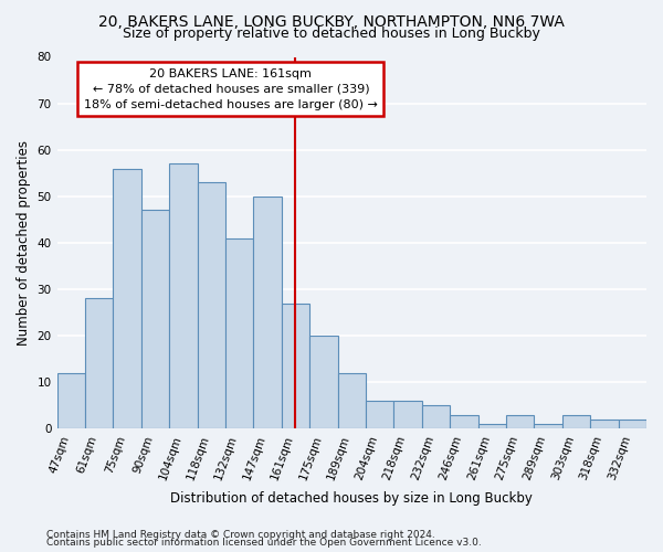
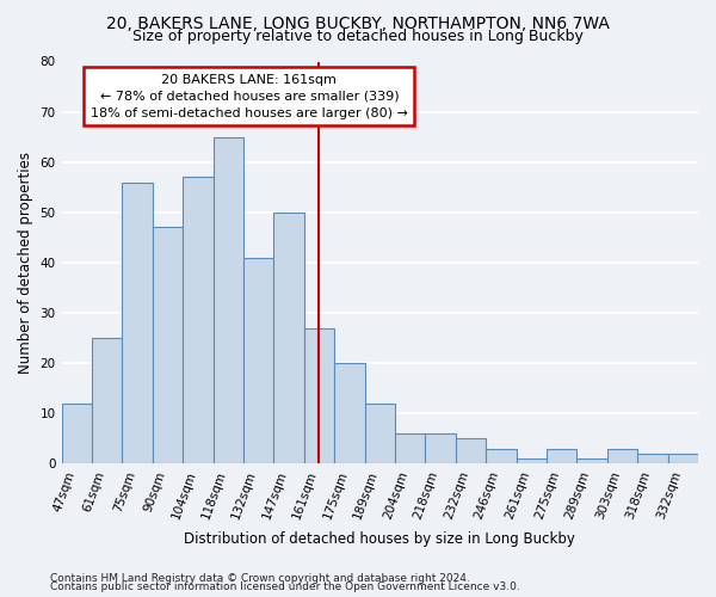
61sqm: 28 -> 25
118sqm: 53 -> 65
